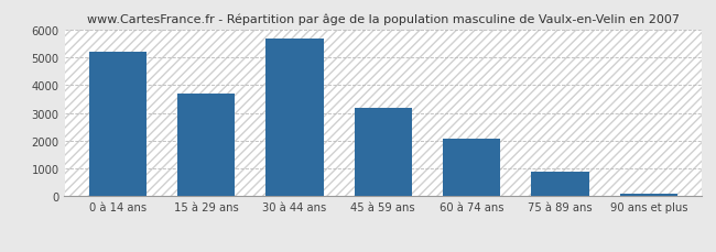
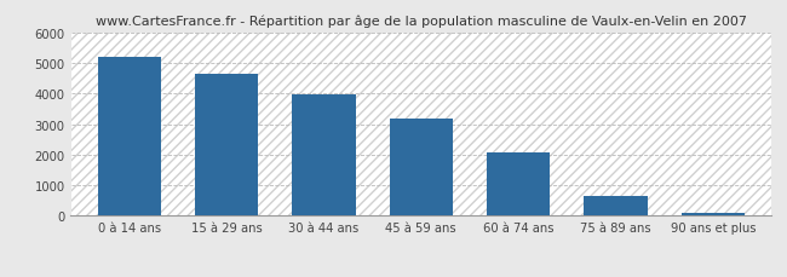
15 à 29 ans: 3700 -> 4650
30 à 44 ans: 5650 -> 3950
75 à 89 ans: 900 -> 650
